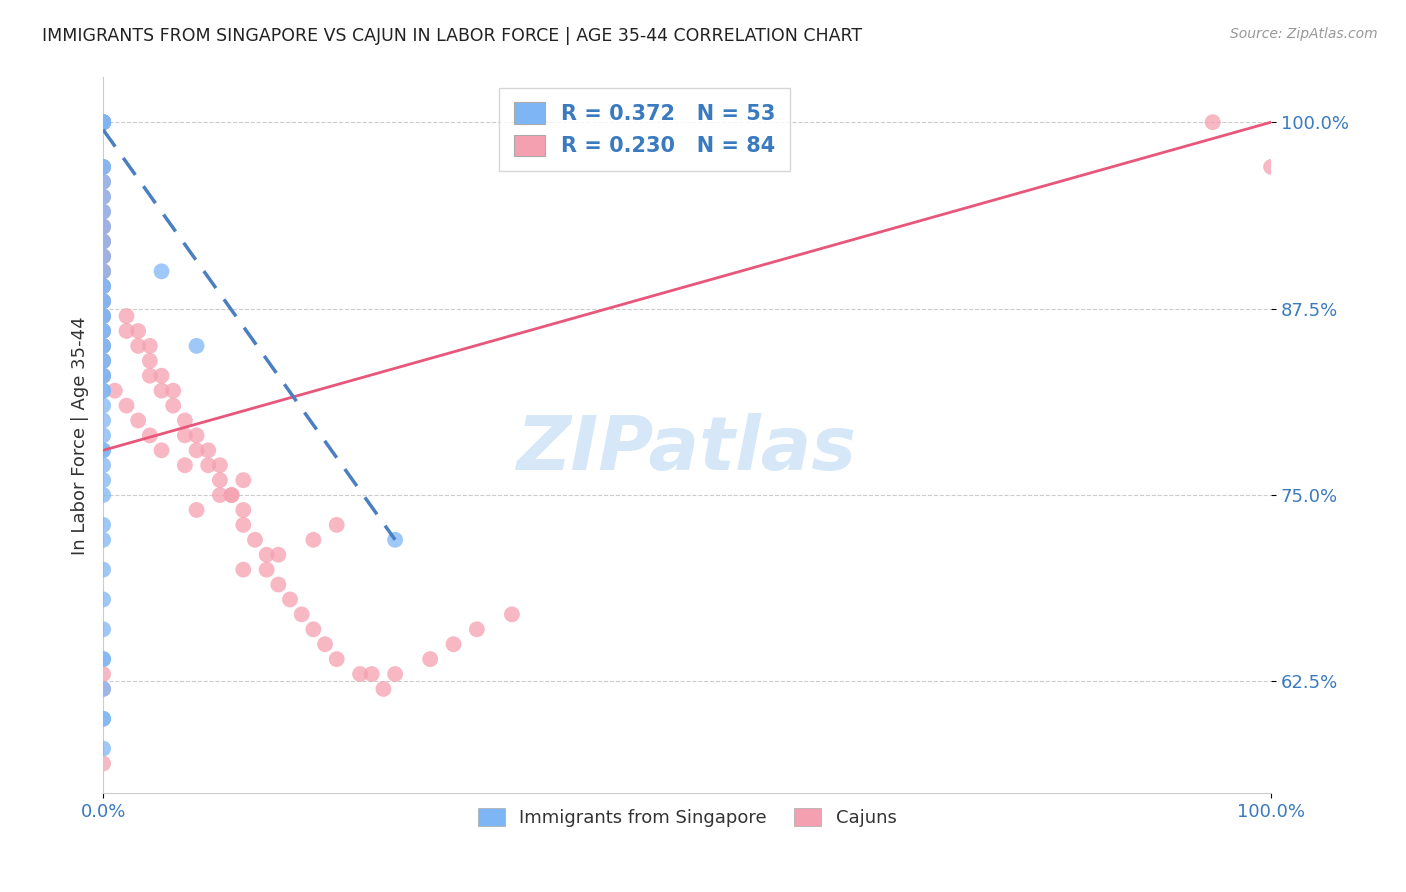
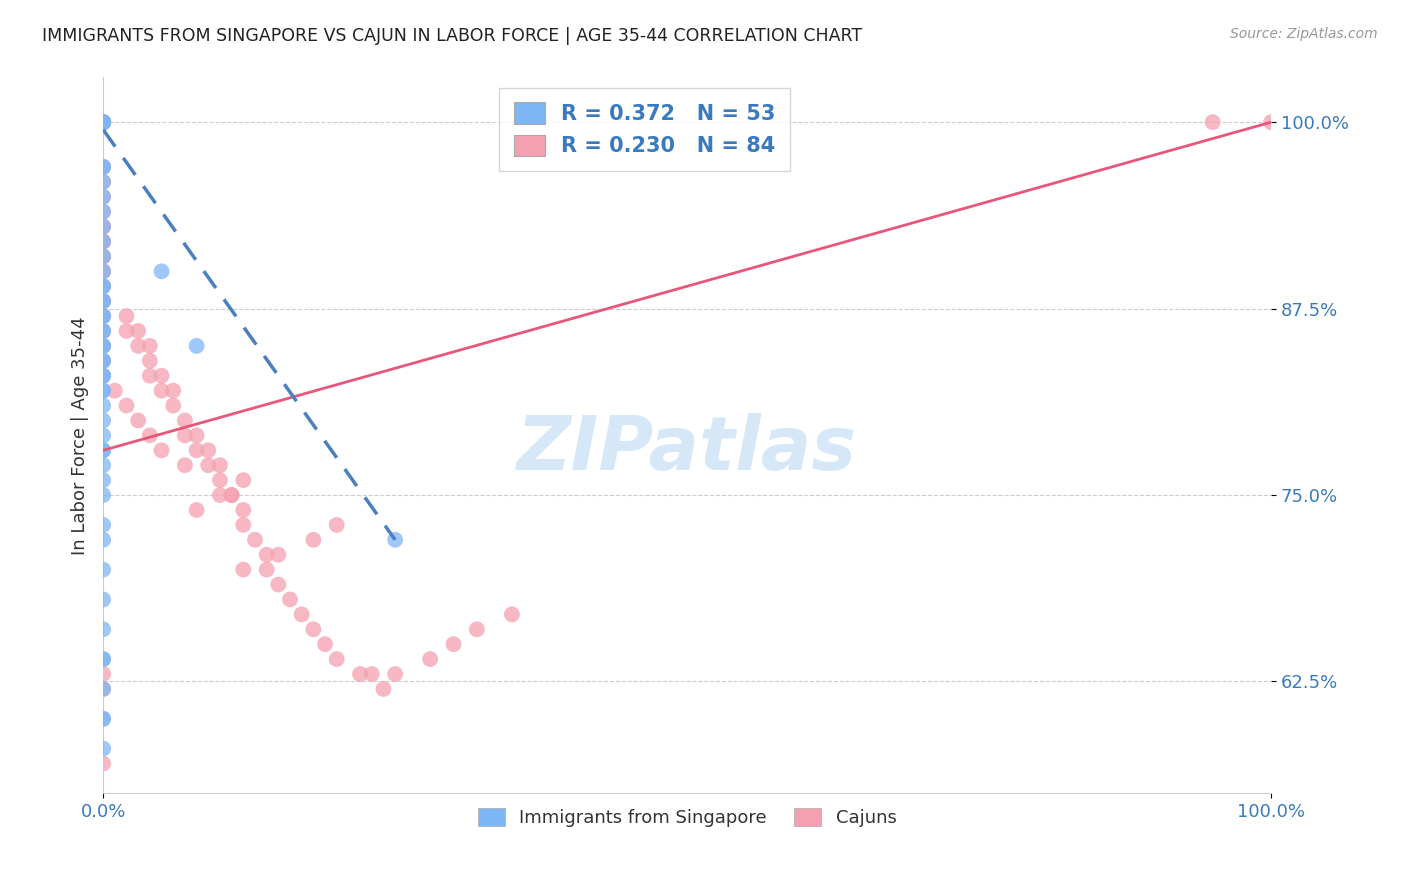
Cajuns/100.0%: 97% -> 100%
